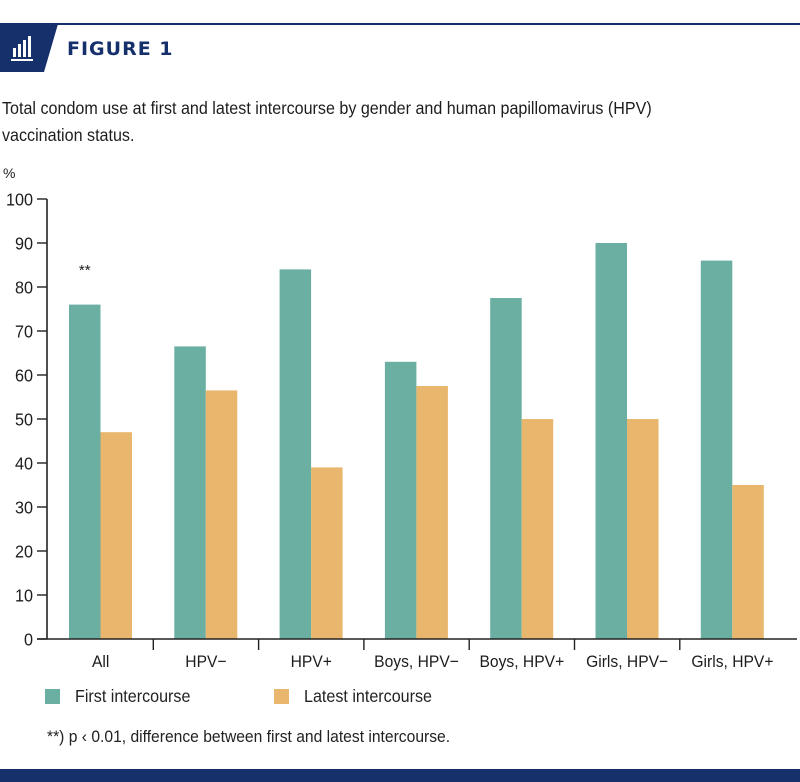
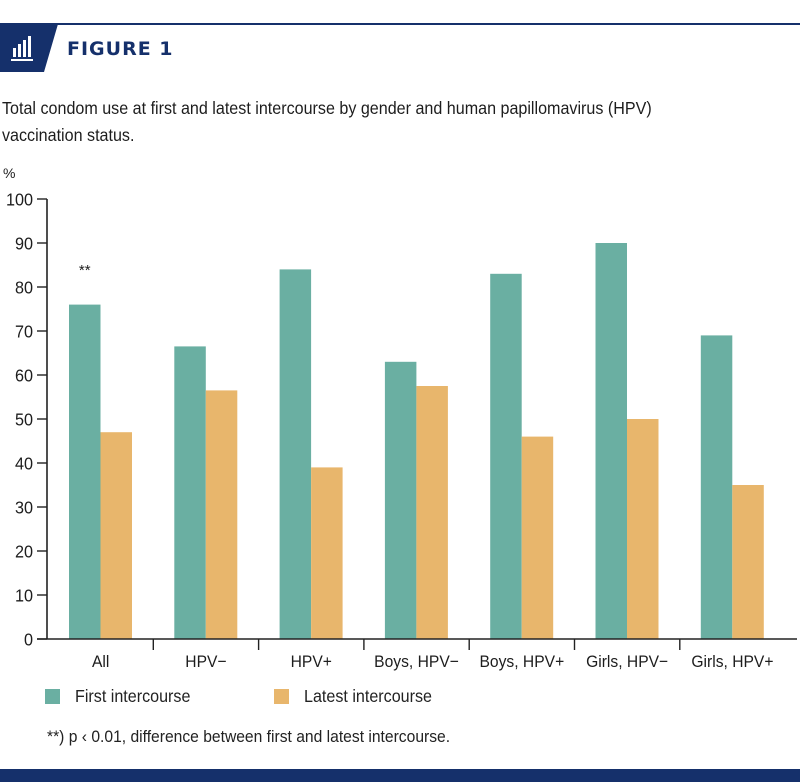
First intercourse/Boys, HPV+: 78 -> 83
Latest intercourse/Boys, HPV+: 50 -> 46
First intercourse/Girls, HPV+: 86 -> 69
